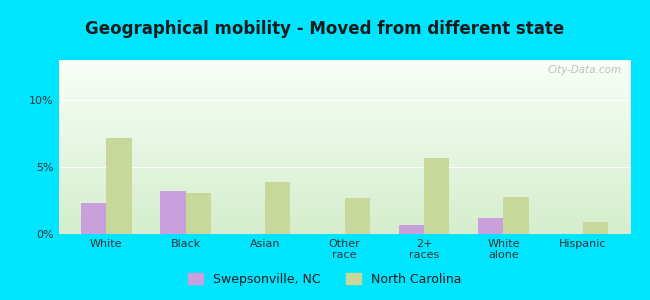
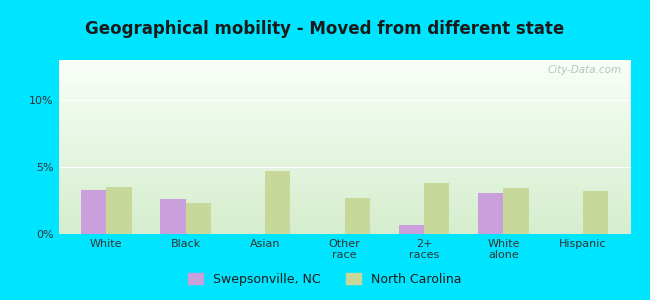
Swepsonville, NC/White: 2.3% -> 3.3%
North Carolina/White: 7.2% -> 3.5%
Swepsonville, NC/Black: 3.2% -> 2.6%
North Carolina/Black: 3.1% -> 2.3%
North Carolina/Asian: 3.9% -> 4.7%
North Carolina/2+ races: 5.7% -> 3.8%
Swepsonville, NC/White alone: 1.2% -> 3.1%
North Carolina/White alone: 2.8% -> 3.4%
North Carolina/Hispanic: 0.9% -> 3.2%
